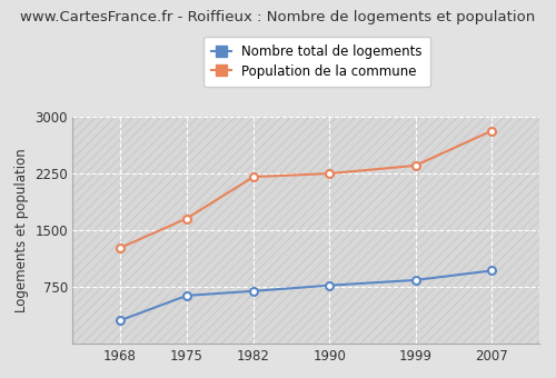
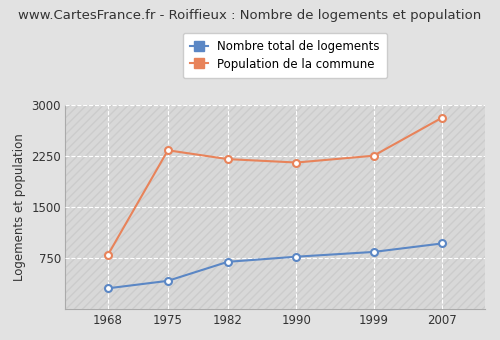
Population de la commune/1968: 1270 -> 800
Nombre total de logements/1975: 640 -> 420
Population de la commune/1975: 1660 -> 2340
Population de la commune/1990: 2260 -> 2160
Population de la commune/1999: 2360 -> 2260
